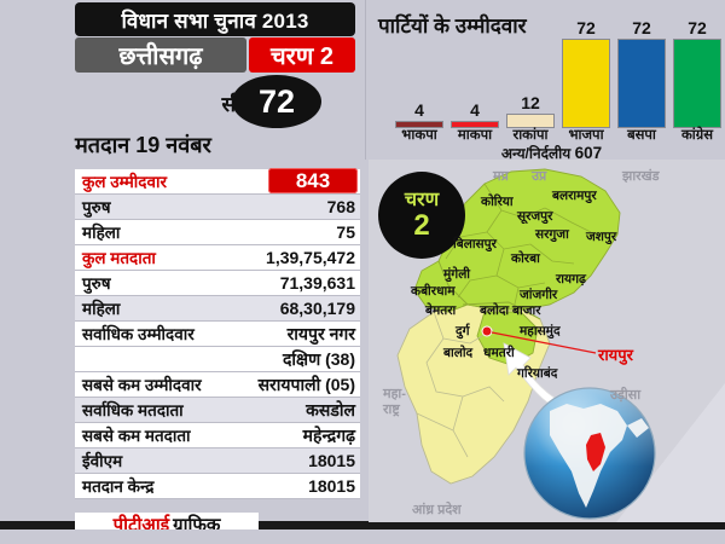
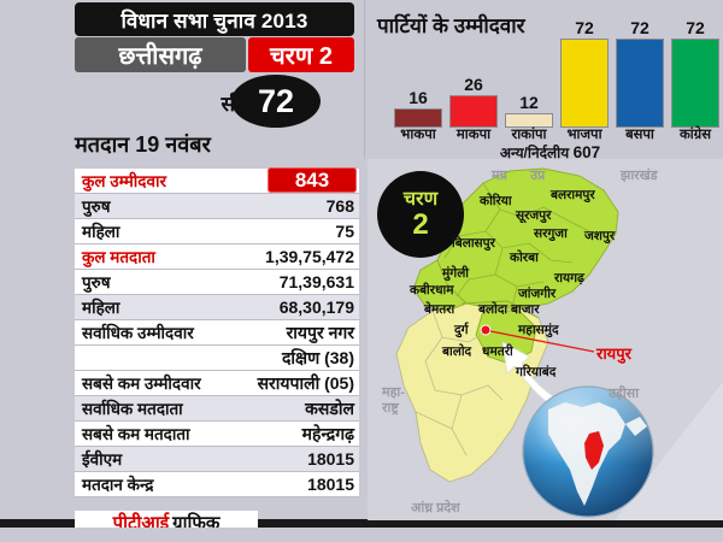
भाकपा: 4 -> 16
माकपा: 4 -> 26
